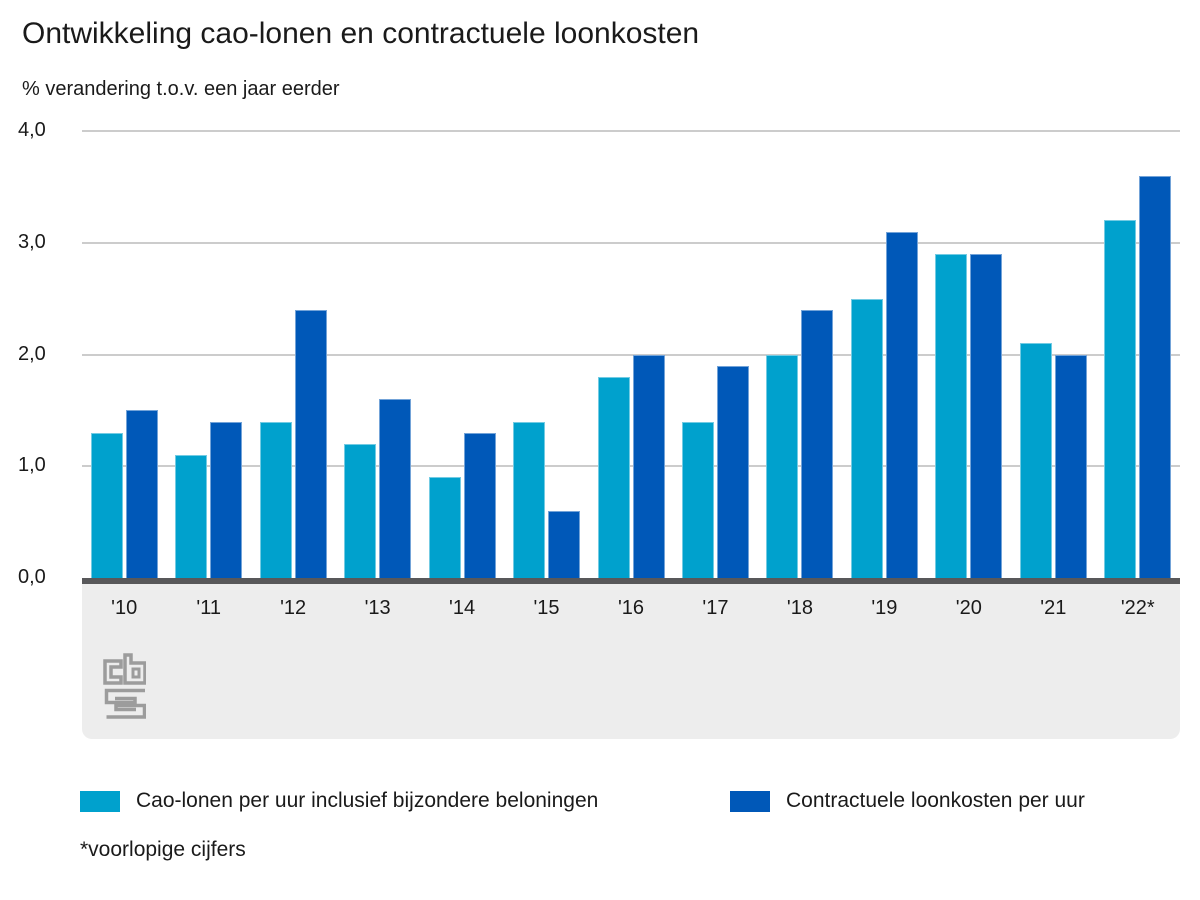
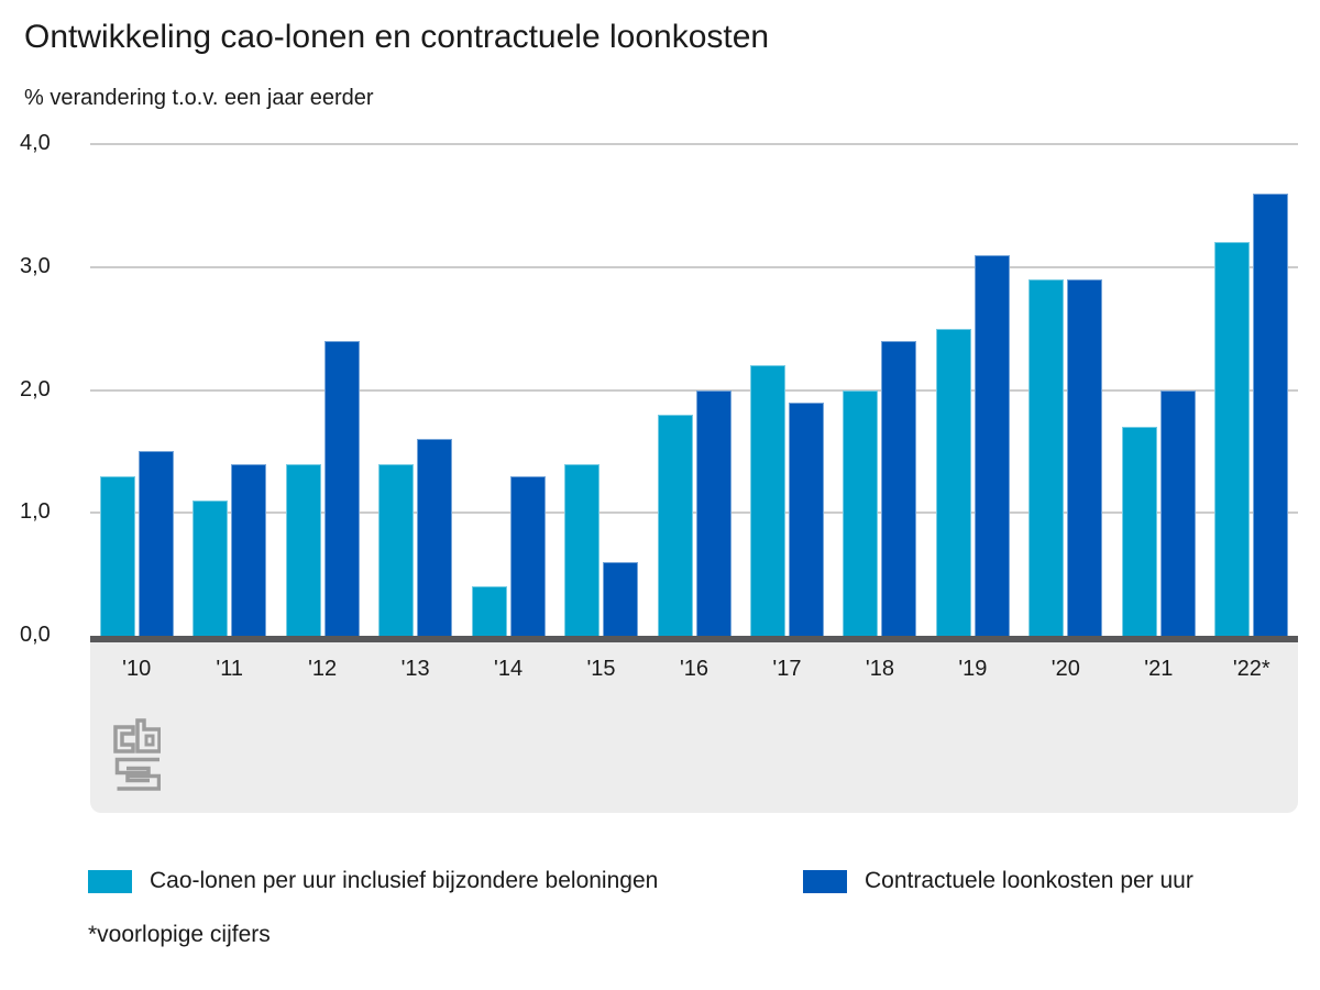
Cao-lonen per uur inclusief bijzondere beloningen/'13: 1,2 -> 1,4
Cao-lonen per uur inclusief bijzondere beloningen/'14: 0,9 -> 0,4
Cao-lonen per uur inclusief bijzondere beloningen/'17: 1,4 -> 2,2
Cao-lonen per uur inclusief bijzondere beloningen/'21: 2,1 -> 1,7
